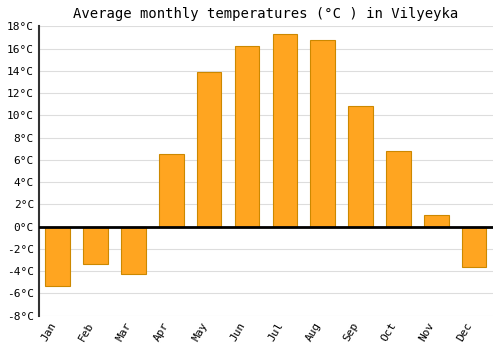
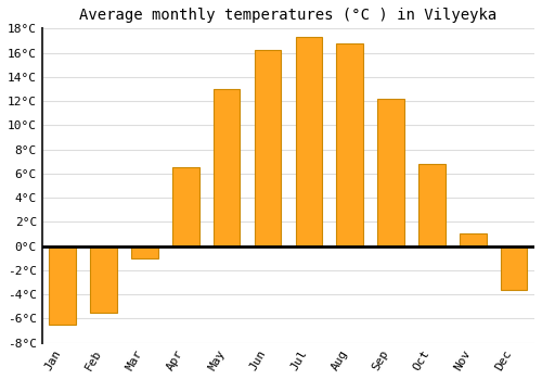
Jan: -5.3°C -> -6.5°C
Feb: -3.4°C -> -5.5°C
Mar: -4.3°C -> -1.0°C
May: 13.9°C -> 13.0°C
Sep: 10.8°C -> 12.2°C
